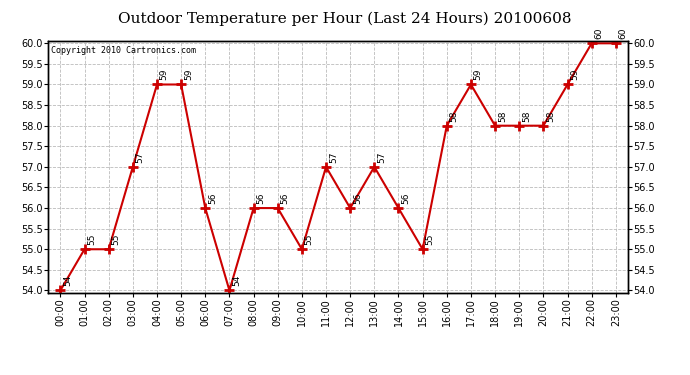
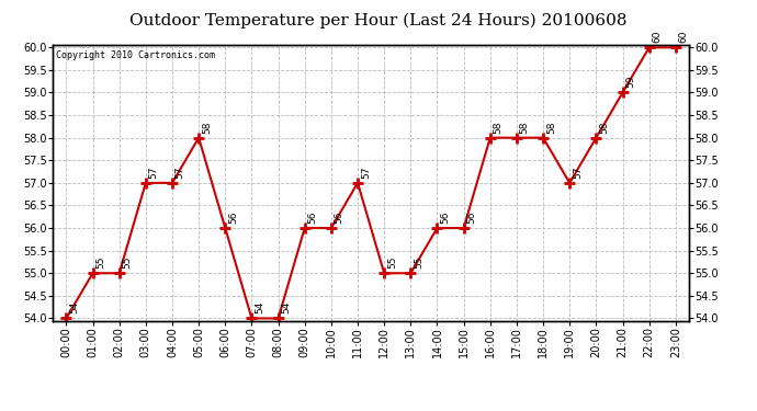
04:00: 59 -> 57
05:00: 59 -> 58
08:00: 56 -> 54
10:00: 55 -> 56
12:00: 56 -> 55
13:00: 57 -> 55
15:00: 55 -> 56
17:00: 59 -> 58
19:00: 58 -> 57
